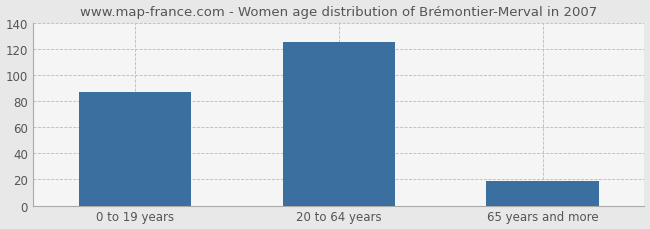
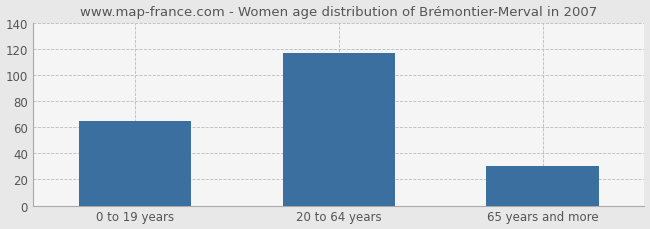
0 to 19 years: 87 -> 65
20 to 64 years: 125 -> 117
65 years and more: 19 -> 30
